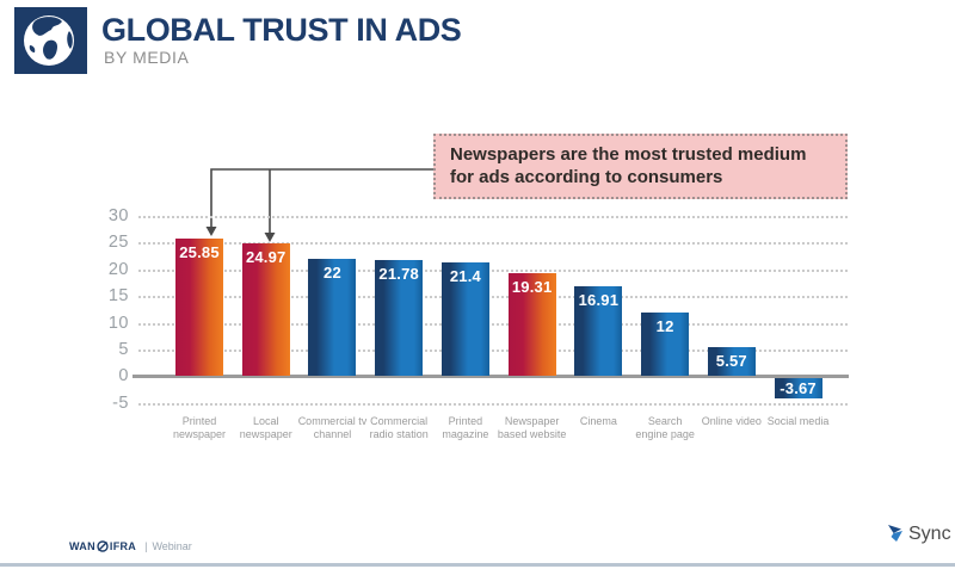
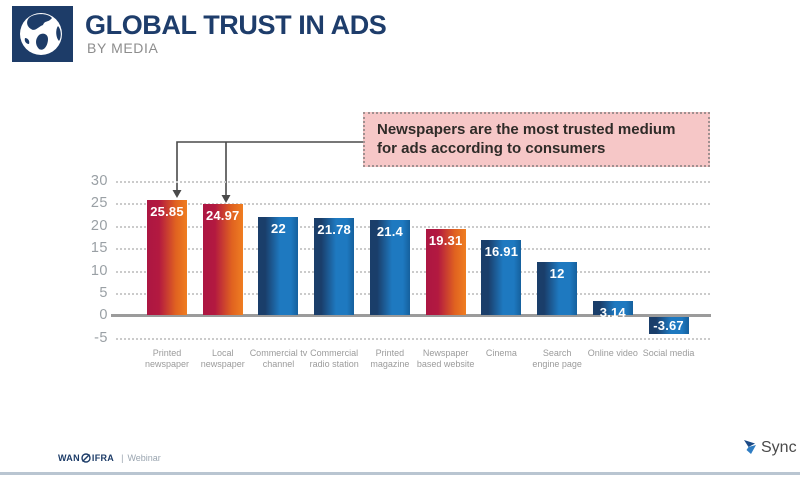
Online video: 5.57 -> 3.14
